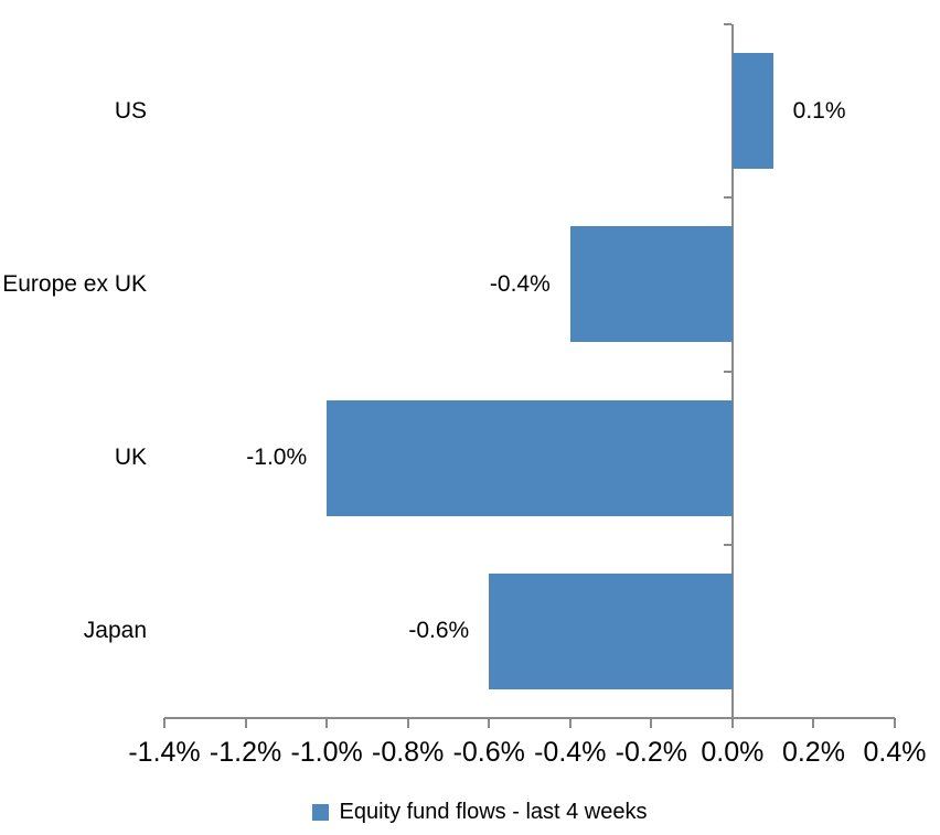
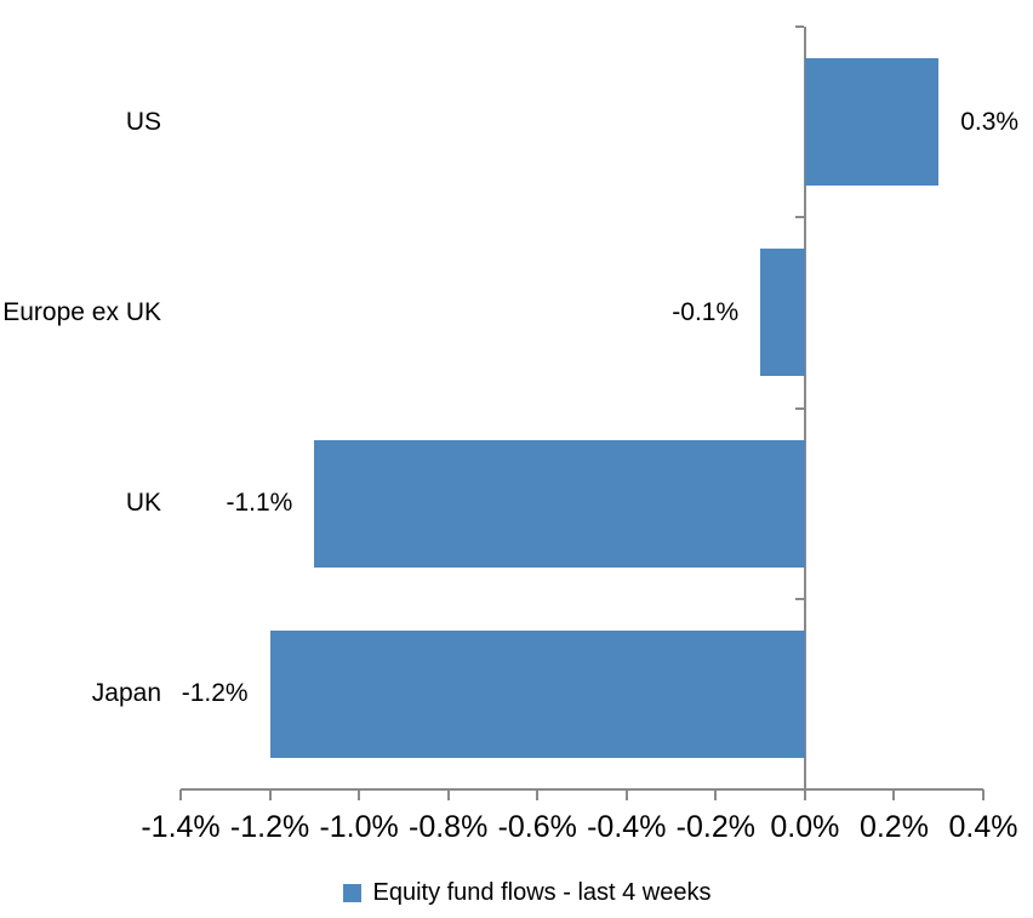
US: 0.1% -> 0.3%
Europe ex UK: -0.4% -> -0.1%
UK: -1.0% -> -1.1%
Japan: -0.6% -> -1.2%
